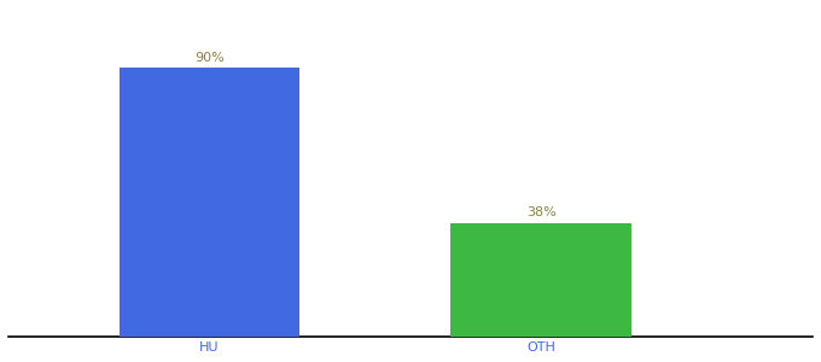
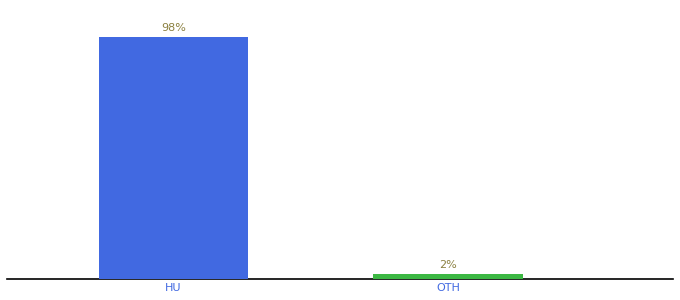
HU: 90% -> 98%
OTH: 38% -> 2%
